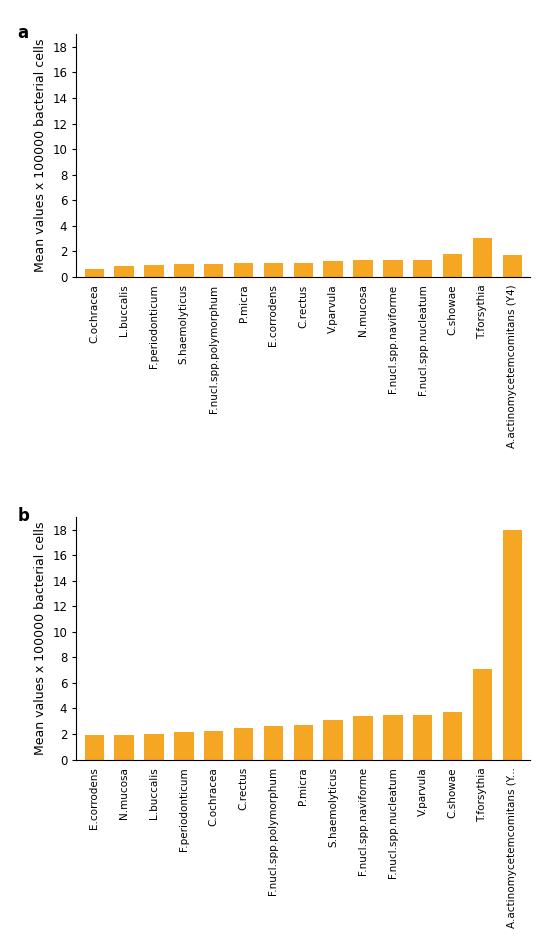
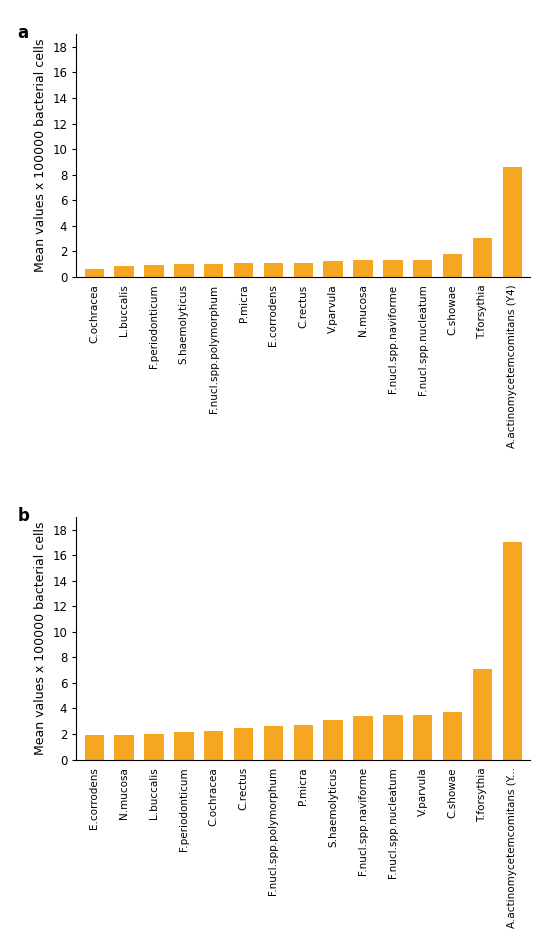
A.actinomycetemcomitans (Y4): 1.7 -> 8.6
A.actinomycetemcomitans (Y...: 18.0 -> 17.0
